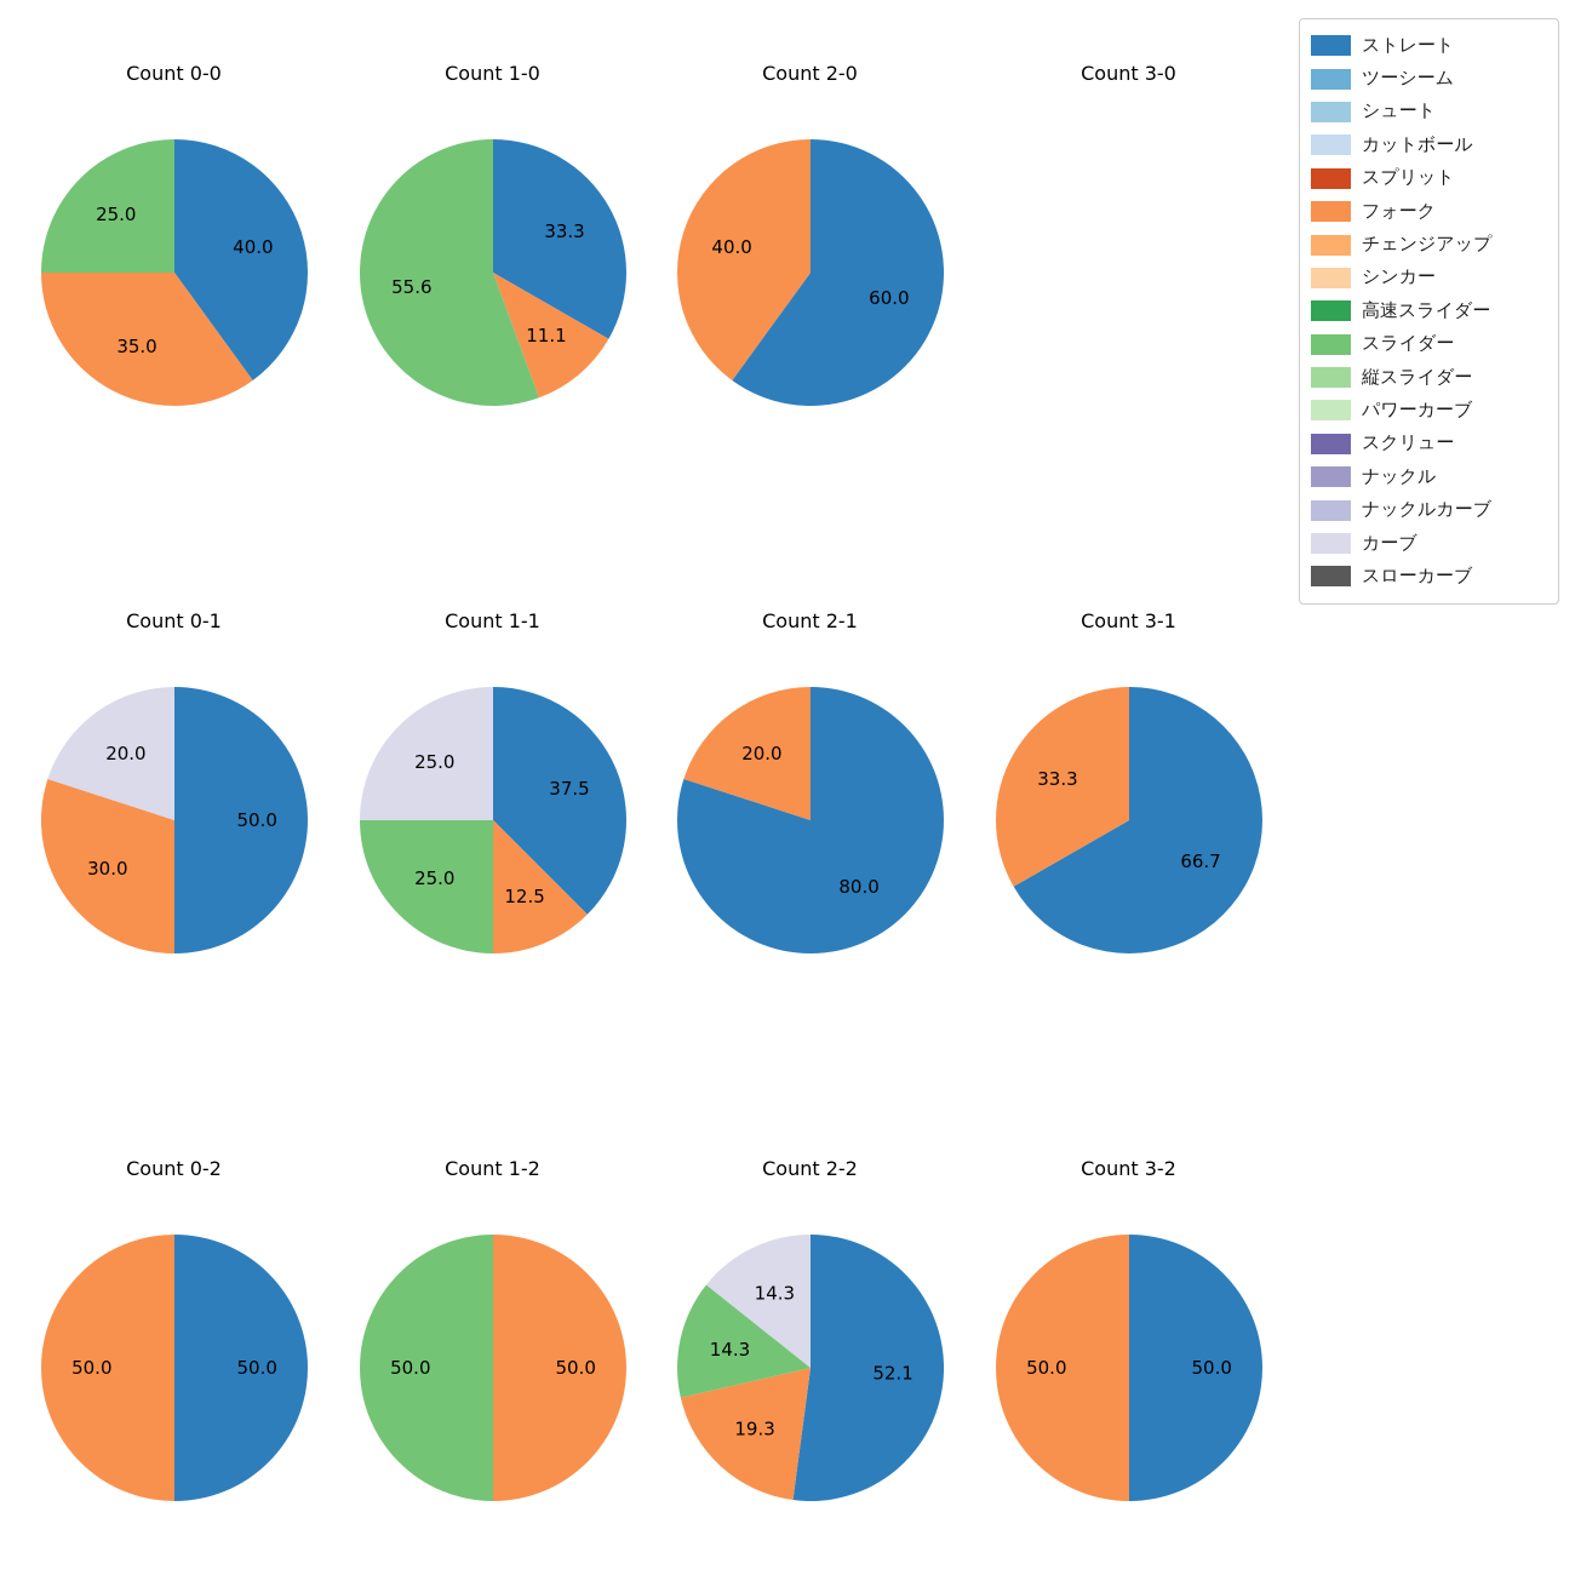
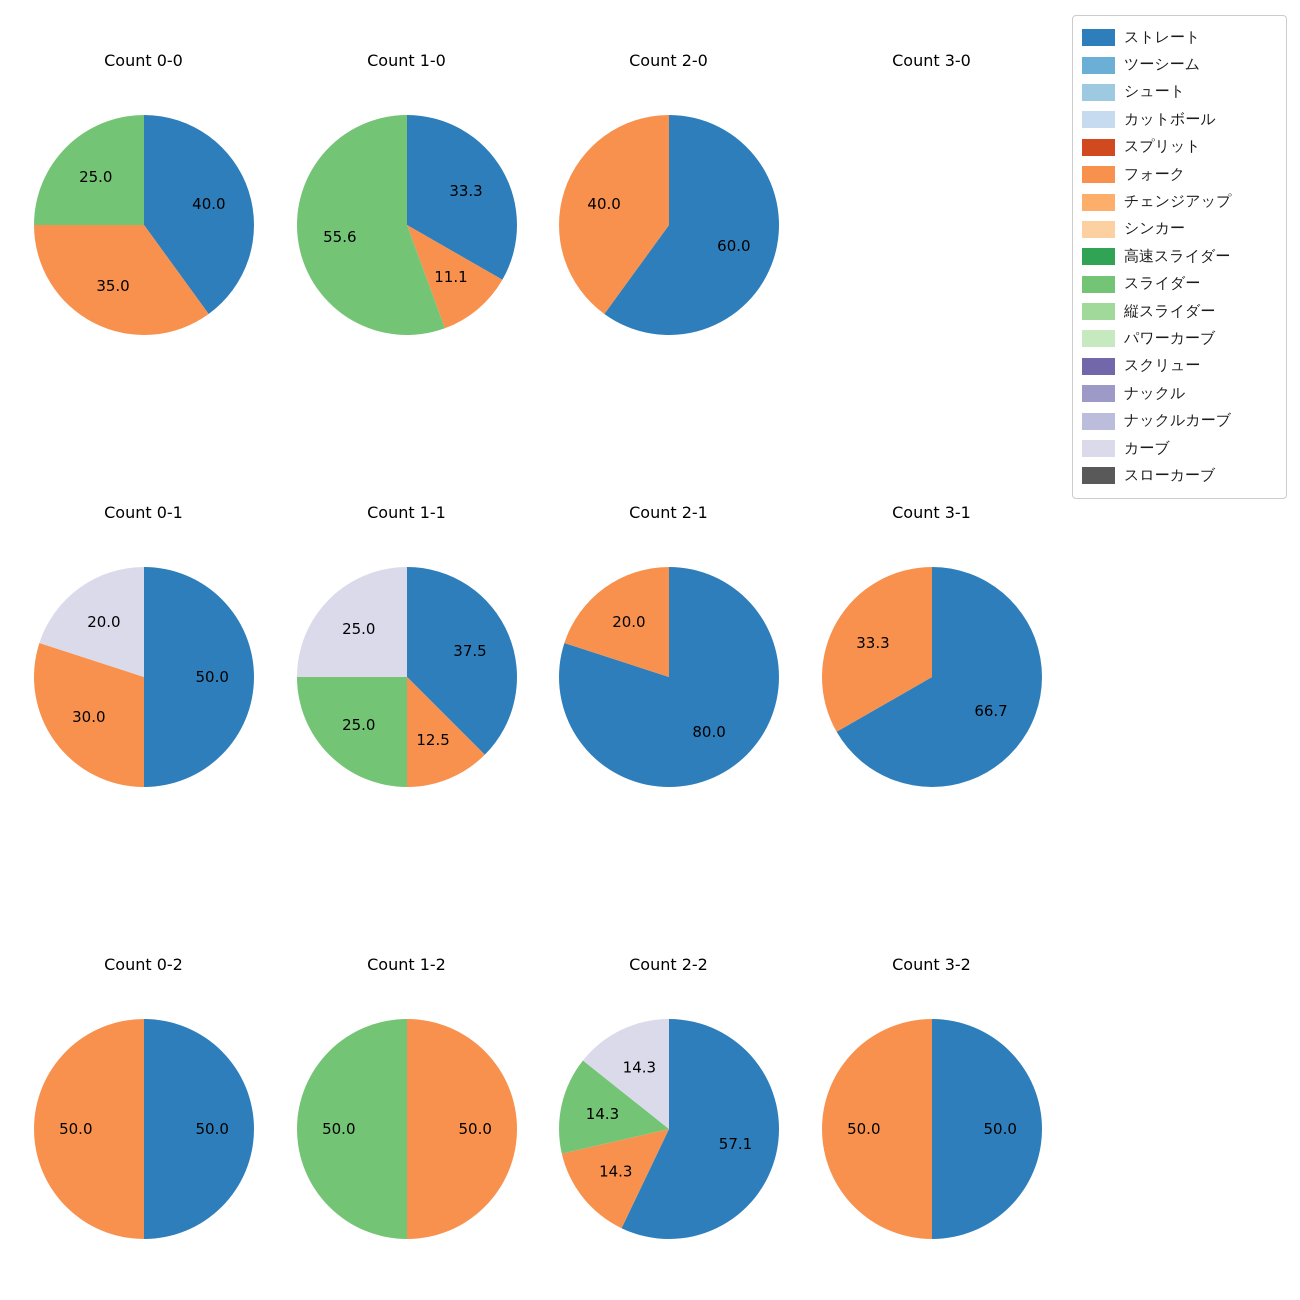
Count 2-2/ストレート: 52.1 -> 57.1
Count 2-2/フォーク: 19.3 -> 14.3
